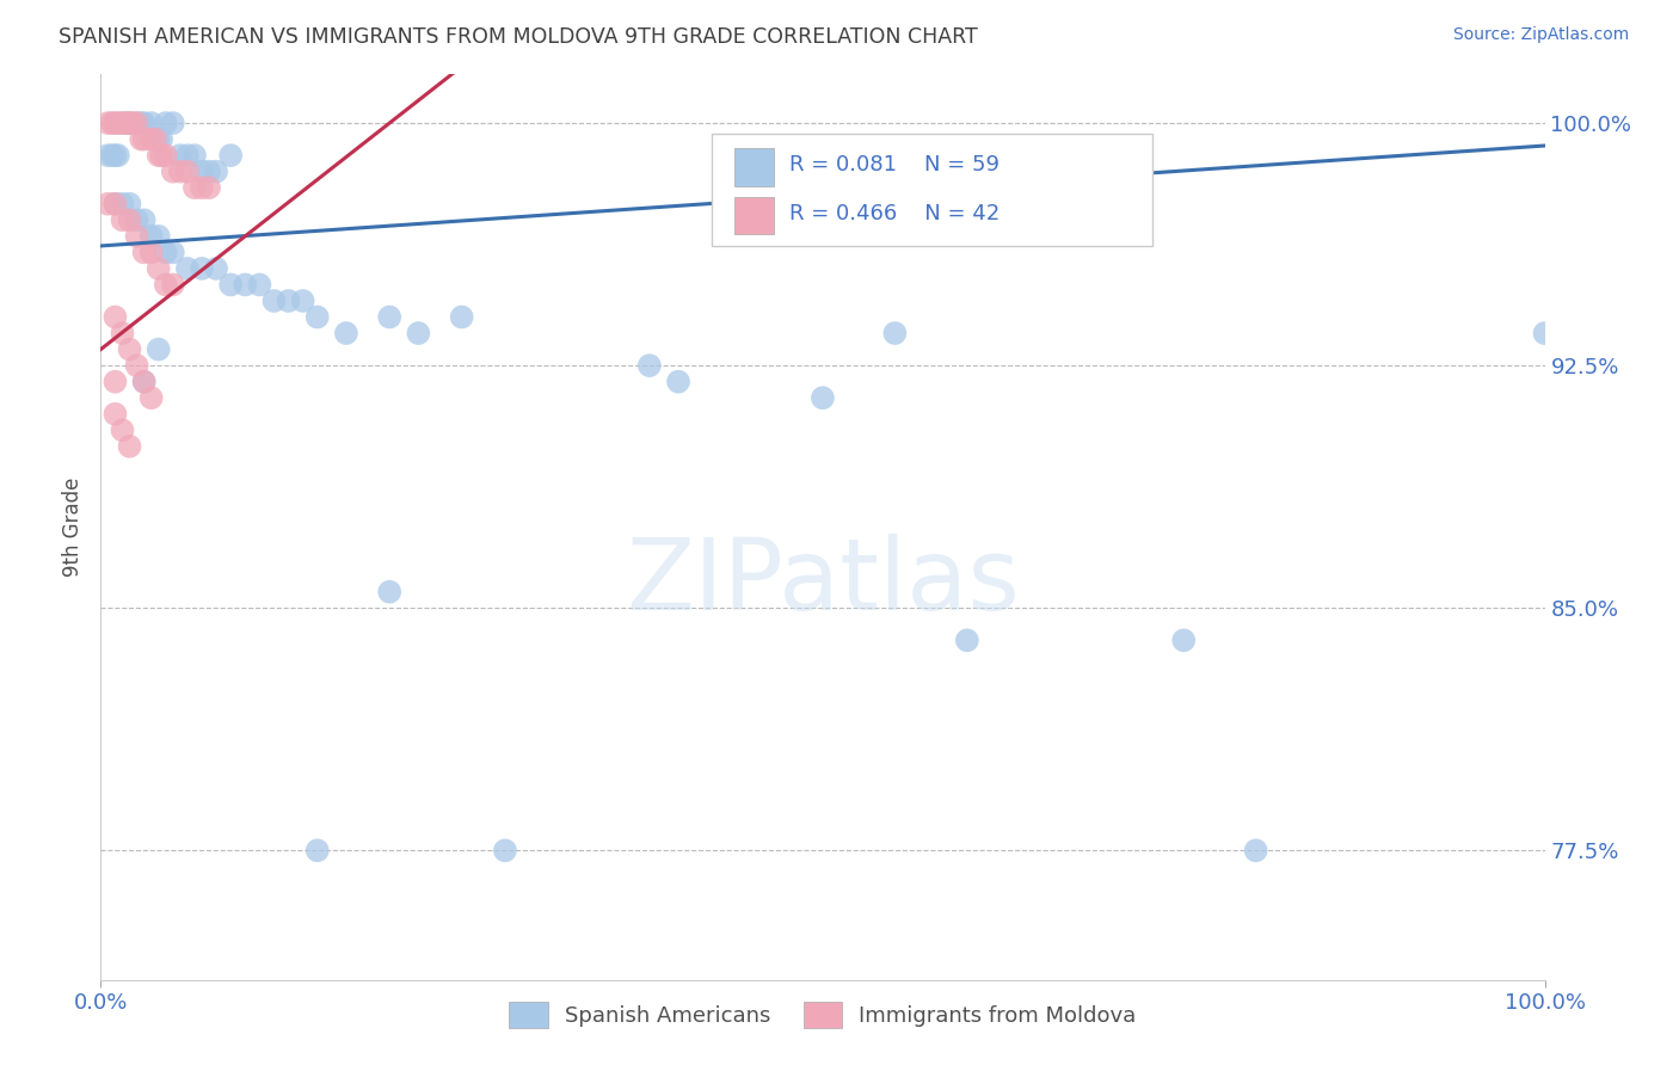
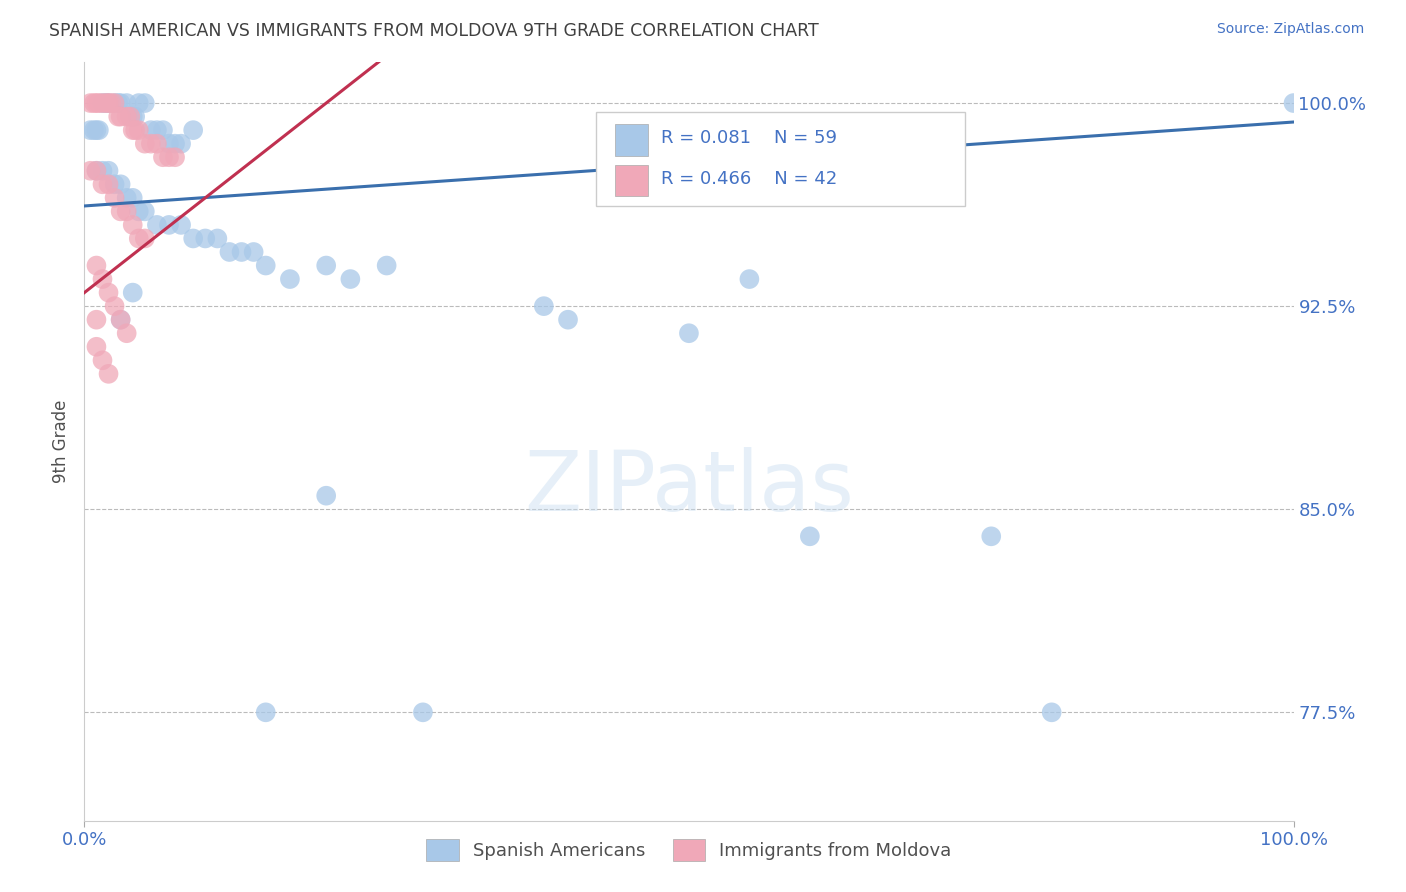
Spanish Americans/100.0%: 93.5% -> 100.0%
